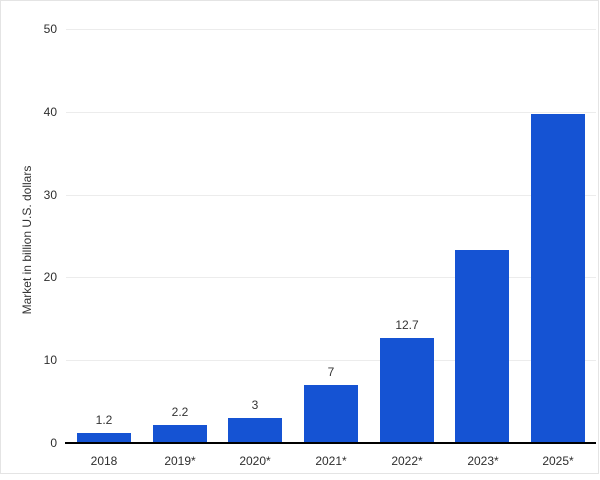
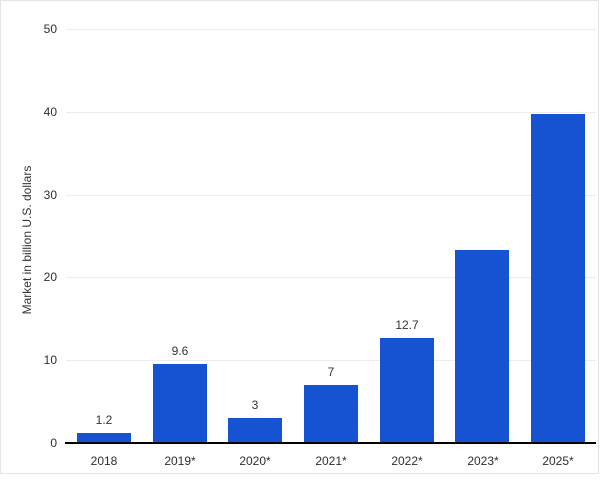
2019*: 2.2 -> 9.6
